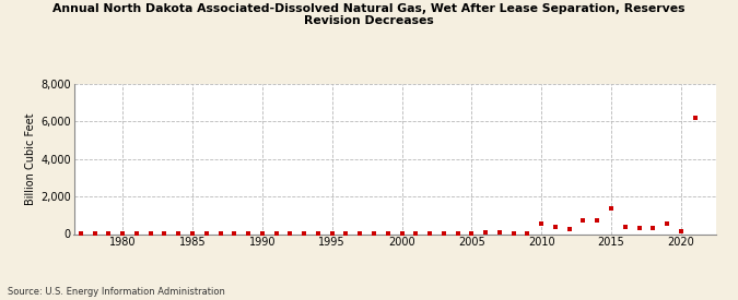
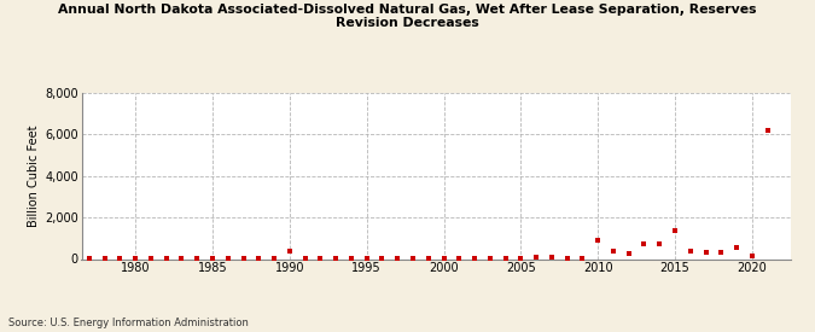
1990: 0 -> 400
2010: 600 -> 900
